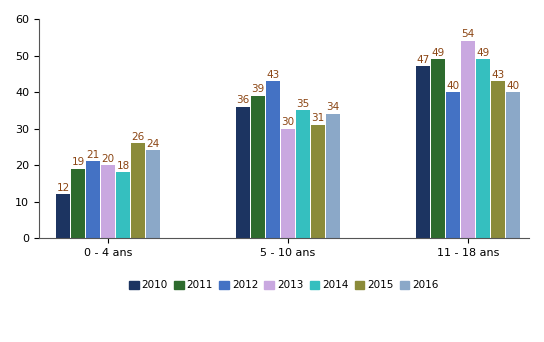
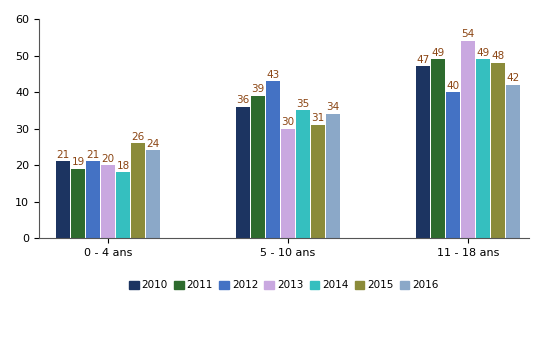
2010/0 - 4 ans: 12 -> 21
2015/11 - 18 ans: 43 -> 48
2016/11 - 18 ans: 40 -> 42
